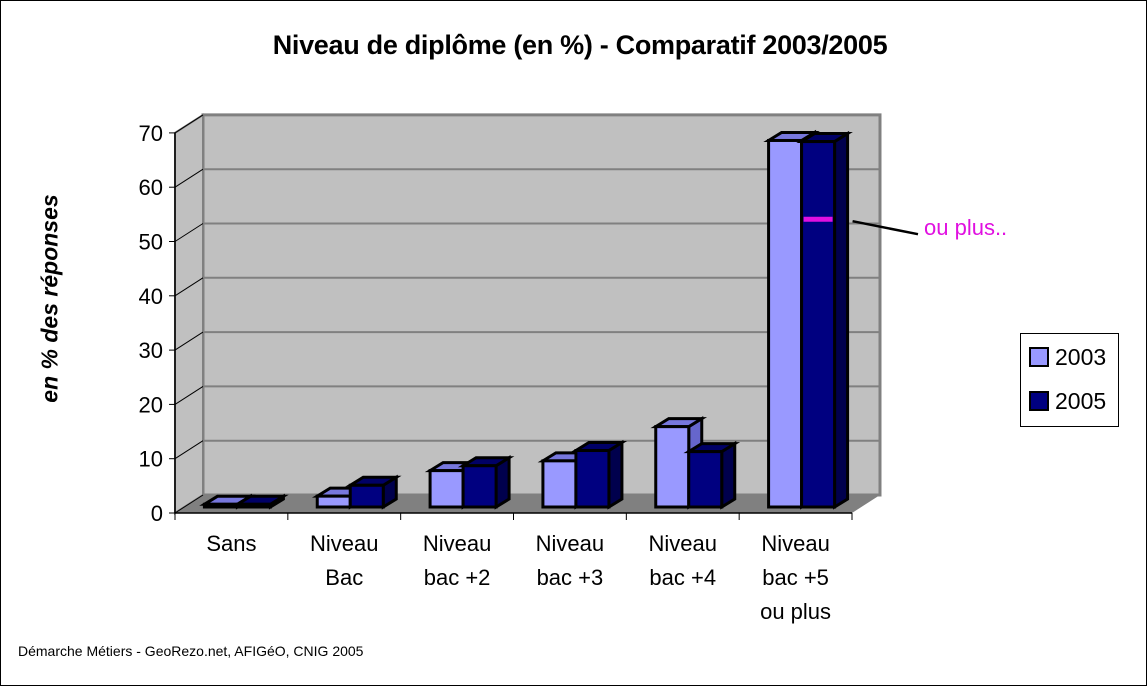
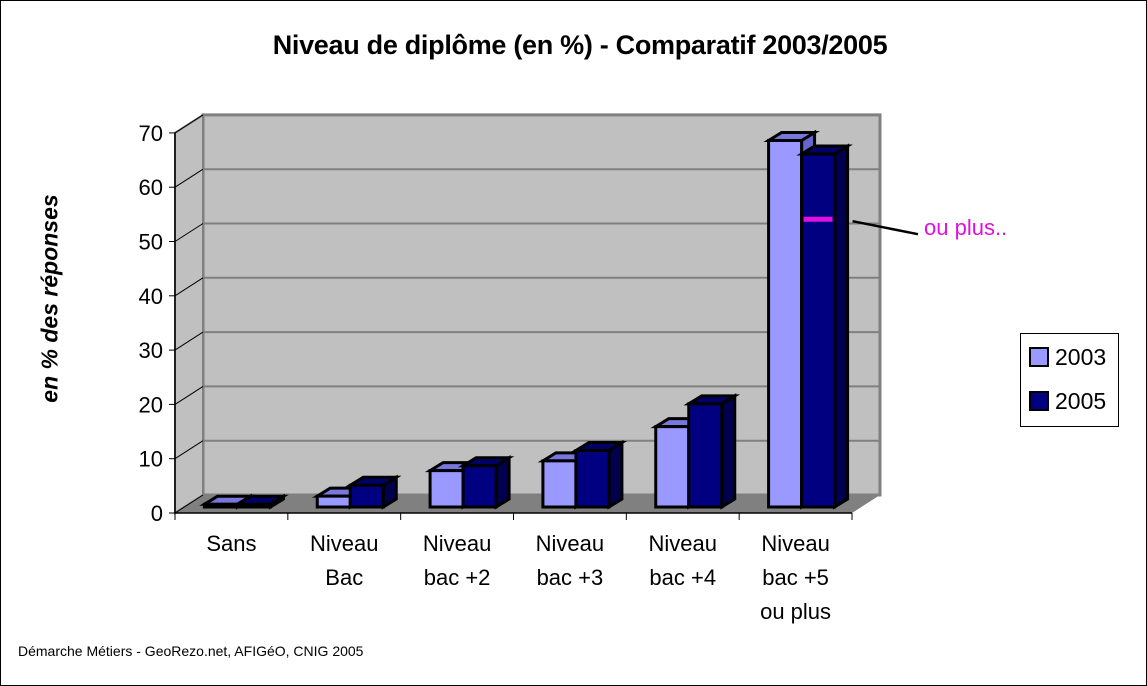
2005/Niveau bac +4: 10 -> 19
2005/Niveau bac +5 ou plus: 67 -> 65
